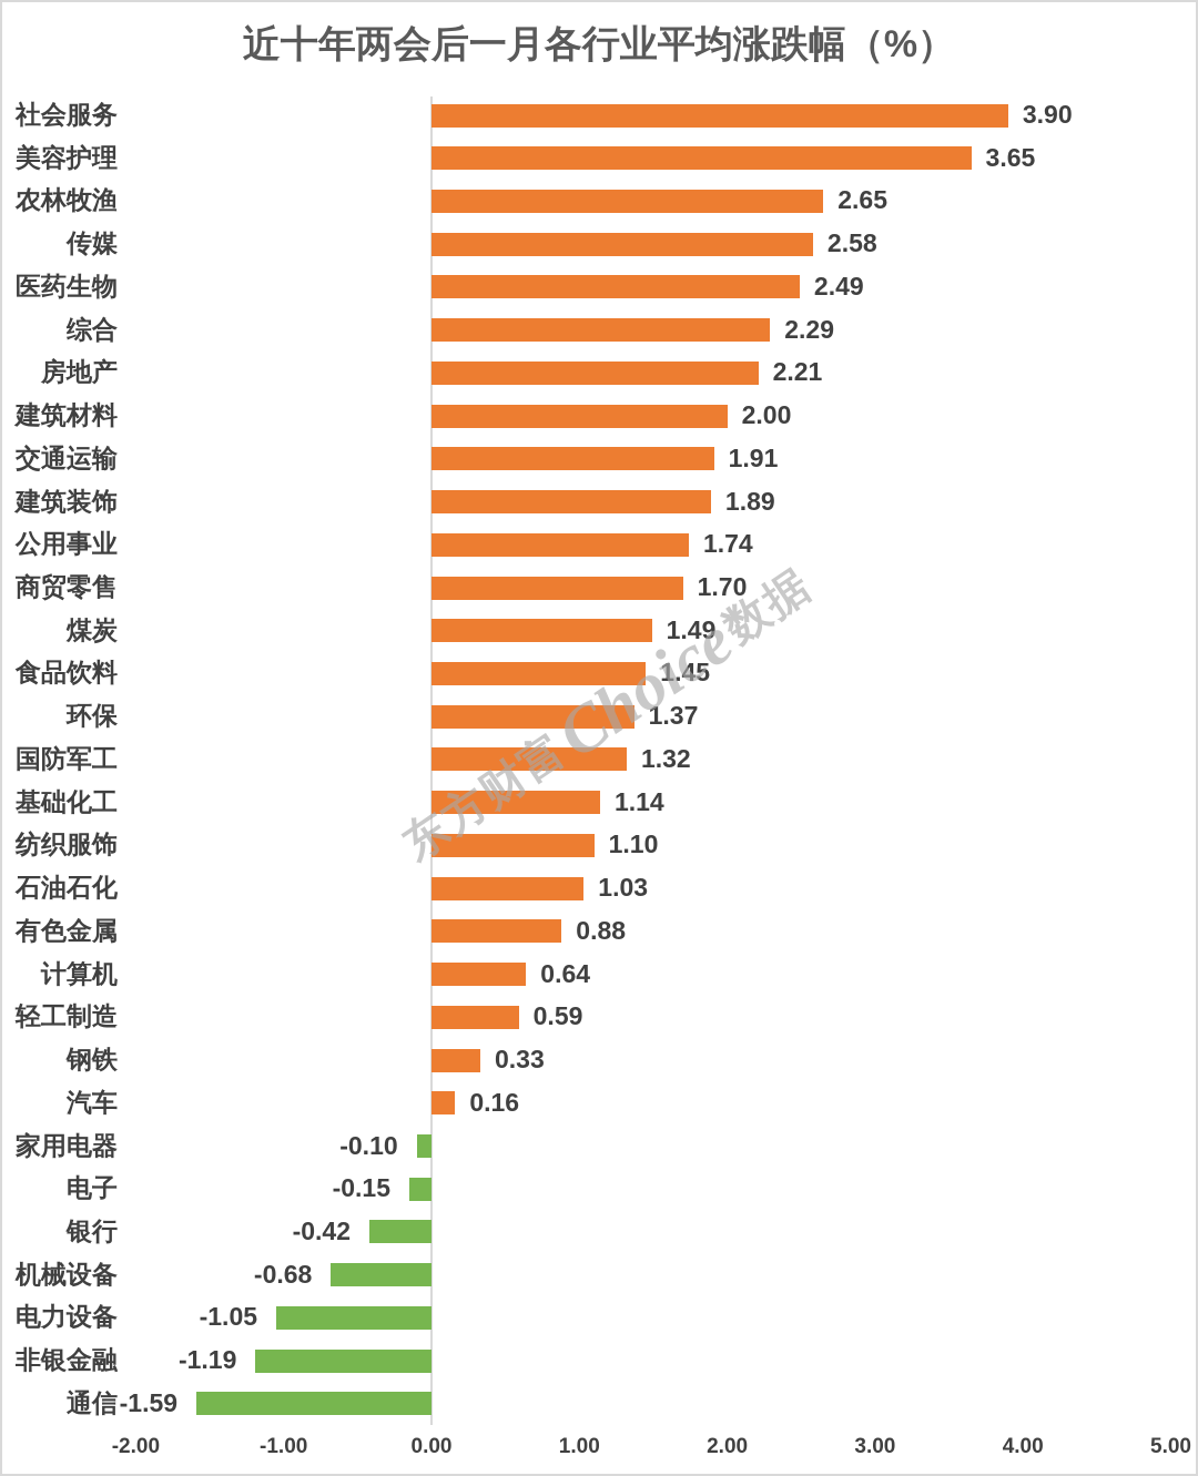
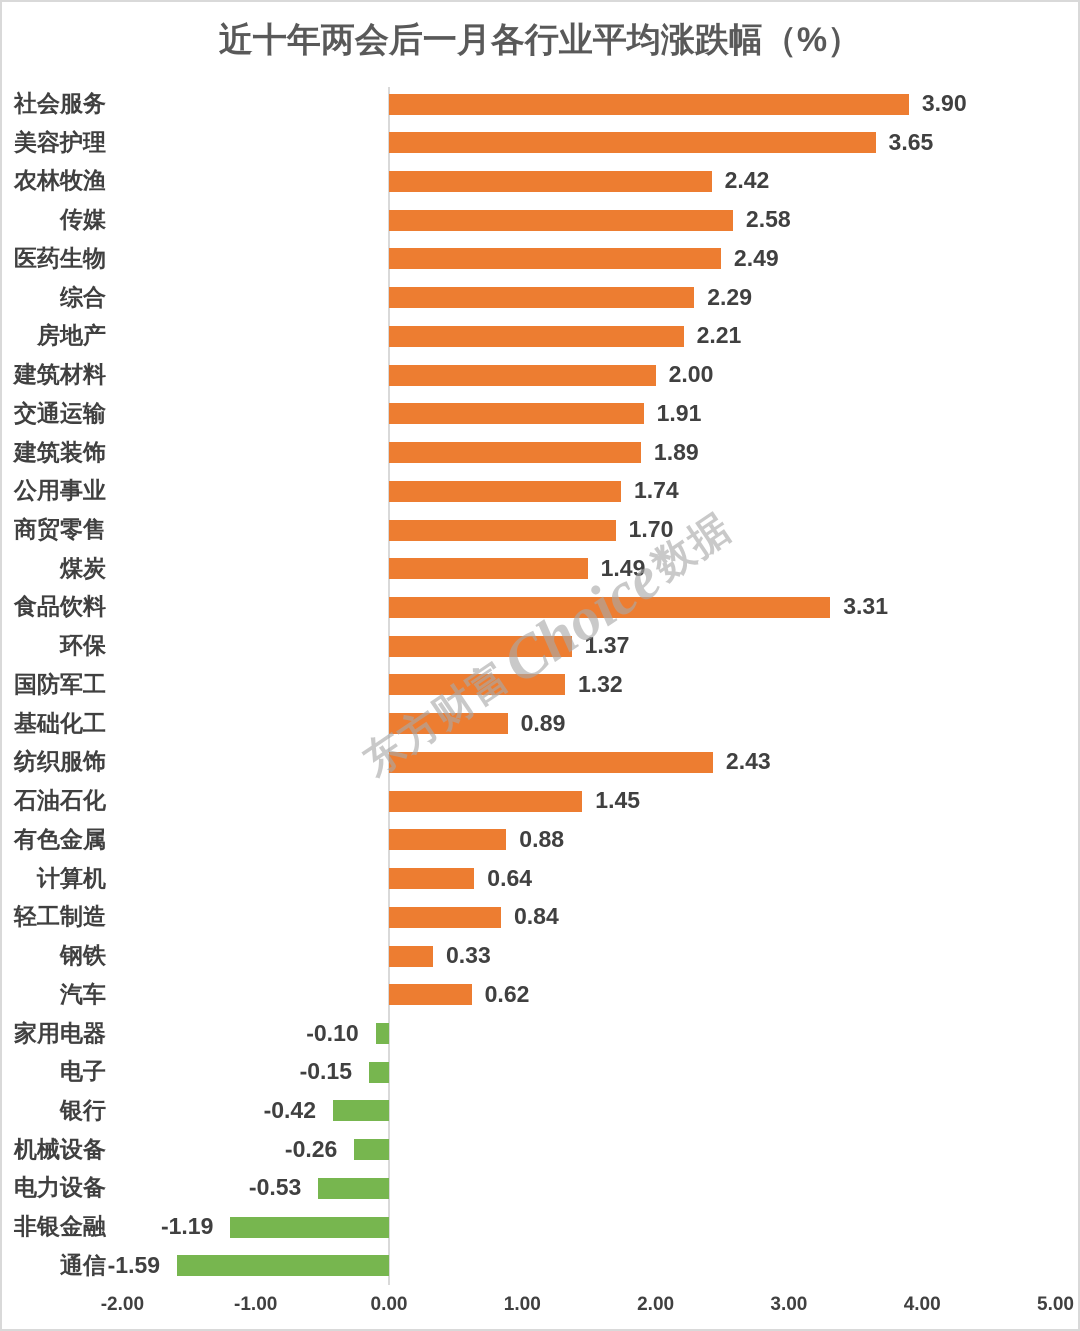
农林牧渔: 2.65 -> 2.42
食品饮料: 1.45 -> 3.31
基础化工: 1.14 -> 0.89
纺织服饰: 1.10 -> 2.43
石油石化: 1.03 -> 1.45
轻工制造: 0.59 -> 0.84
汽车: 0.16 -> 0.62
机械设备: -0.68 -> -0.26
电力设备: -1.05 -> -0.53
